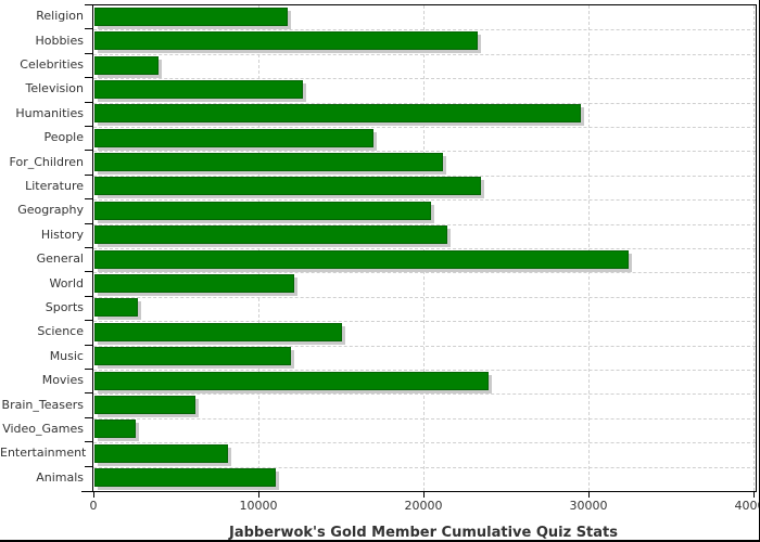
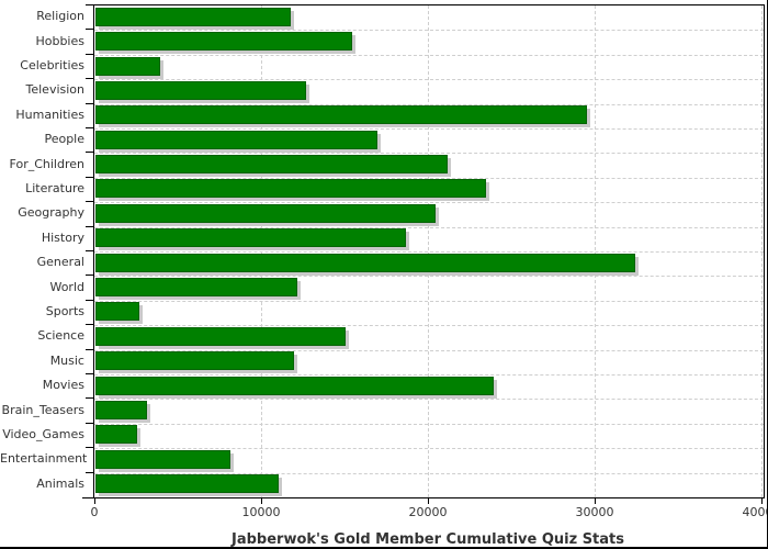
Hobbies: 23200 -> 15400
History: 21400 -> 18600
Brain_Teasers: 6100 -> 3100
